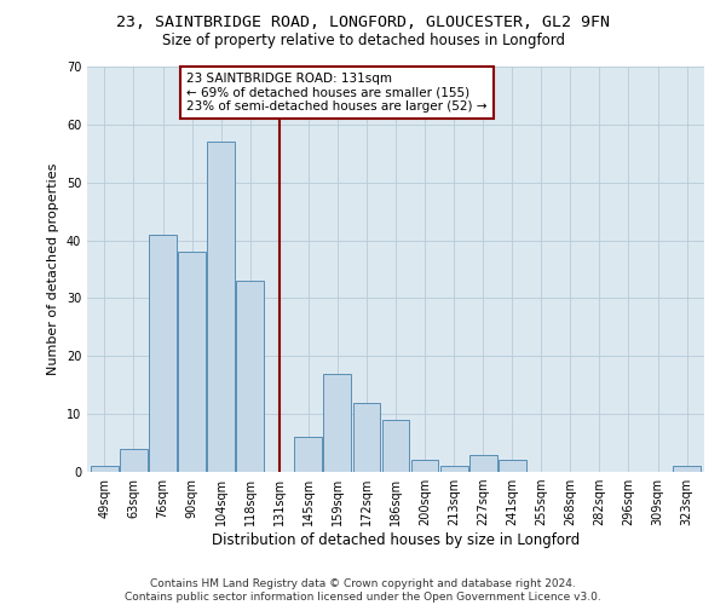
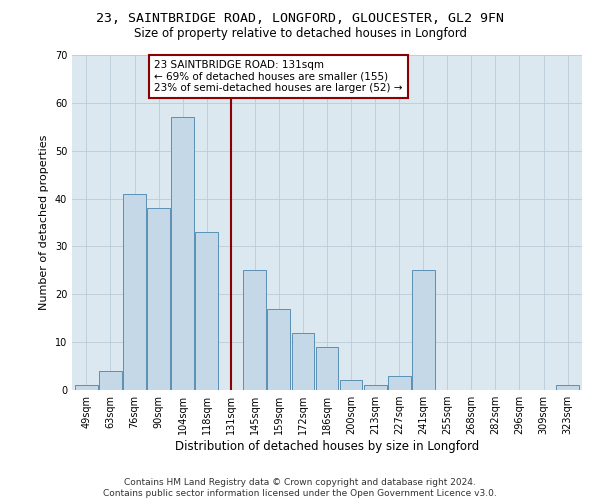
145sqm: 6 -> 25
241sqm: 2 -> 25
